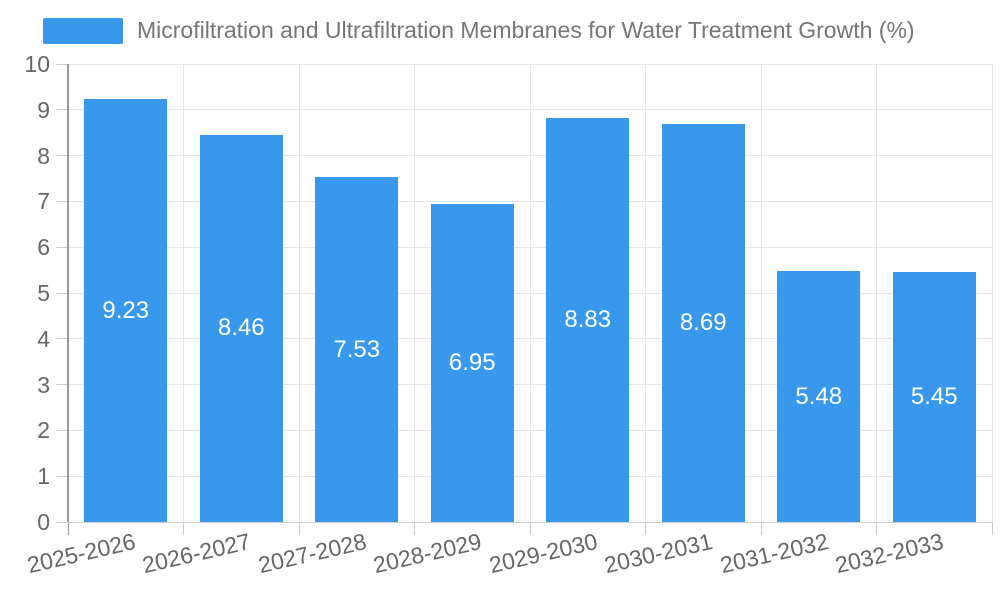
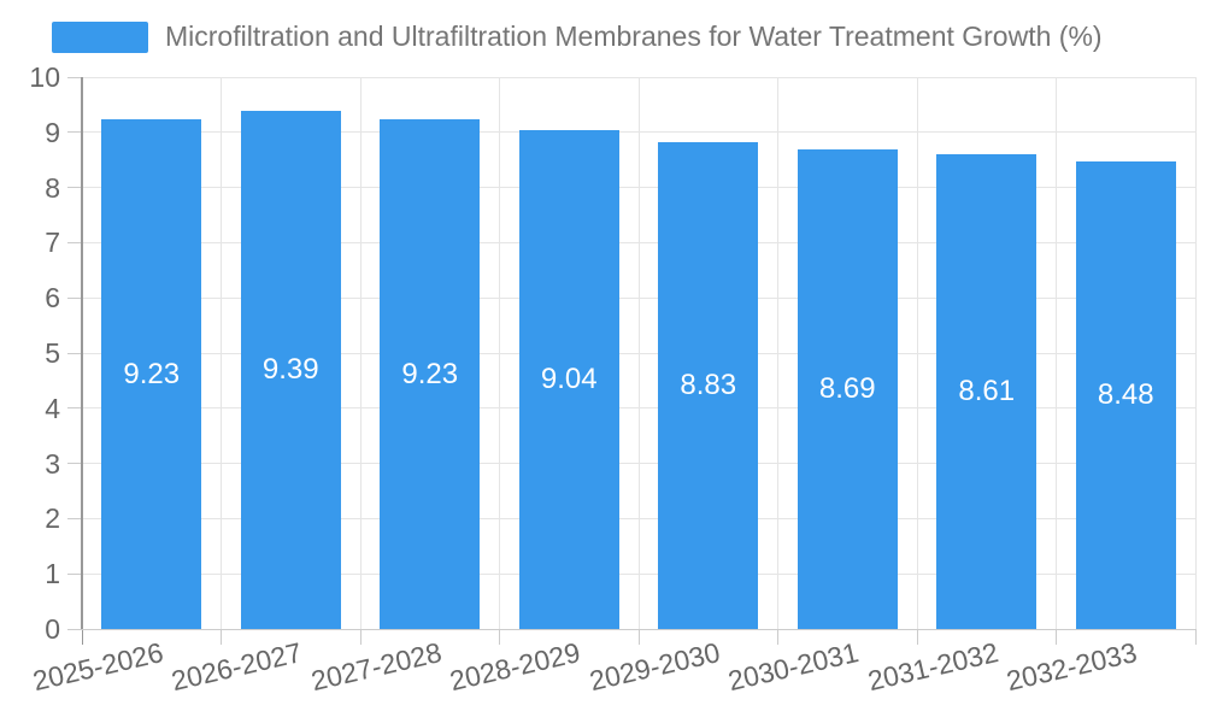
2026-2027: 8.46 -> 9.39
2027-2028: 7.53 -> 9.23
2028-2029: 6.95 -> 9.04
2031-2032: 5.48 -> 8.61
2032-2033: 5.45 -> 8.48
